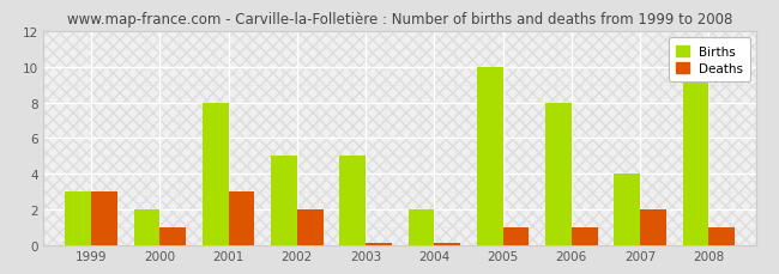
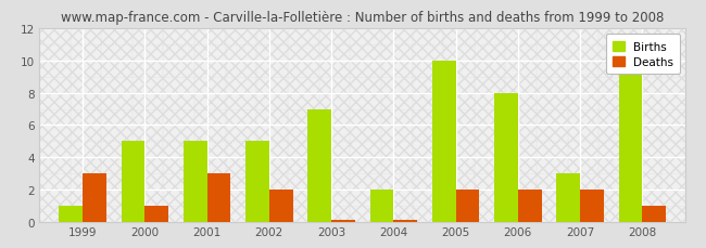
Births/1999: 3 -> 1
Births/2000: 2 -> 5
Births/2001: 8 -> 5
Births/2003: 5 -> 7
Deaths/2005: 1.0 -> 2.0
Deaths/2006: 1.0 -> 2.0
Births/2007: 4 -> 3
